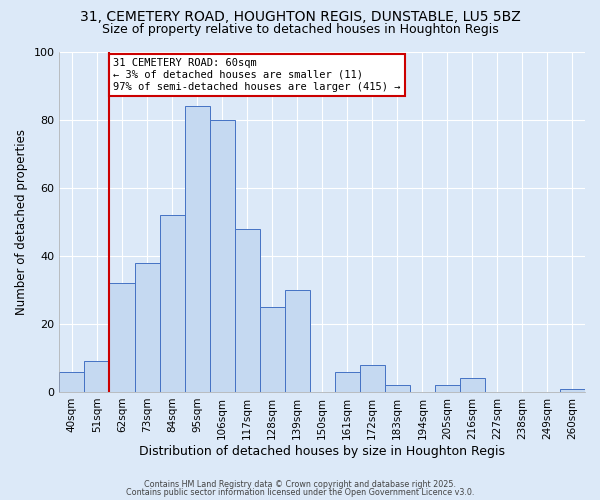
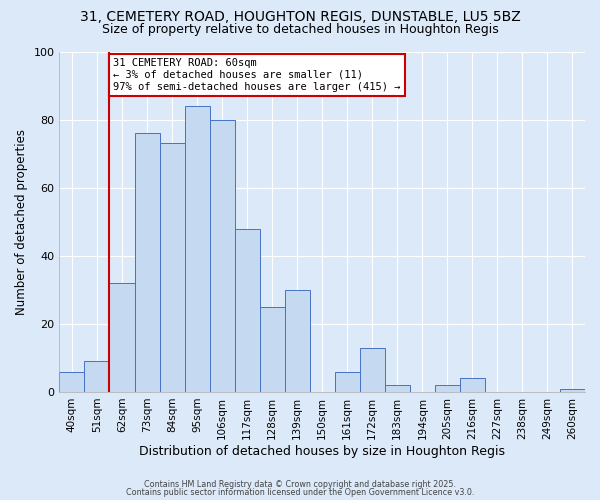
73sqm: 38 -> 76
84sqm: 52 -> 73
172sqm: 8 -> 13
